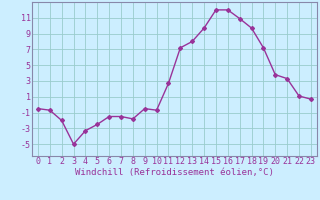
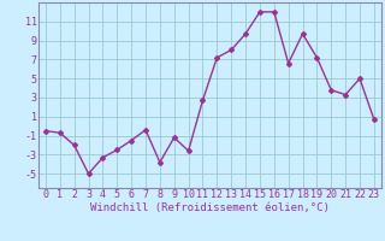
7: -1.5 -> -0.4
8: -1.8 -> -3.8
9: -0.5 -> -1.2
10: -0.7 -> -2.6
17: 10.9 -> 6.6
22: 1.1 -> 5.0
